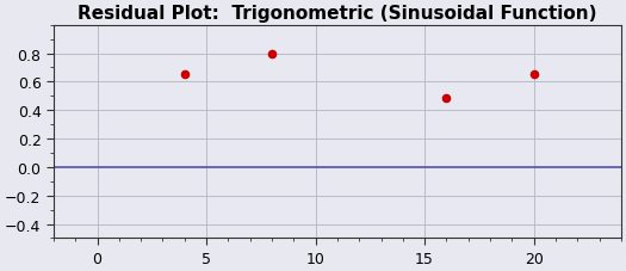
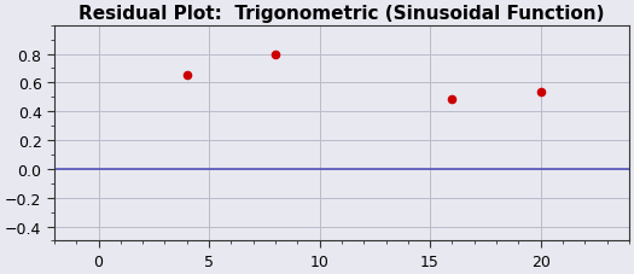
20: 0.65 -> 0.54
